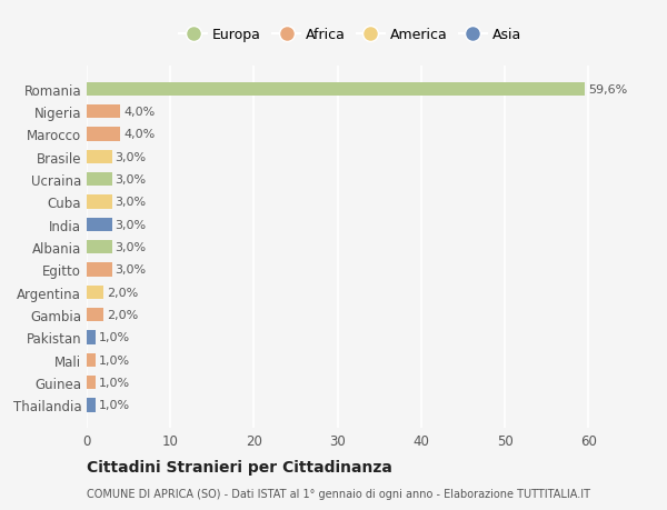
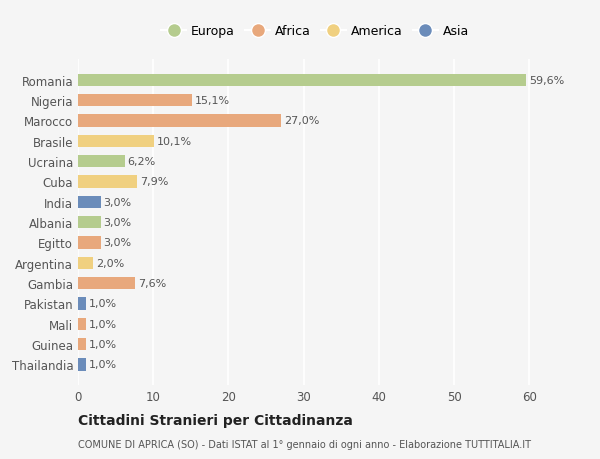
Nigeria: 4,0% -> 15,1%
Marocco: 4,0% -> 27,0%
Brasile: 3,0% -> 10,1%
Ucraina: 3,0% -> 6,2%
Cuba: 3,0% -> 7,9%
Gambia: 2,0% -> 7,6%
